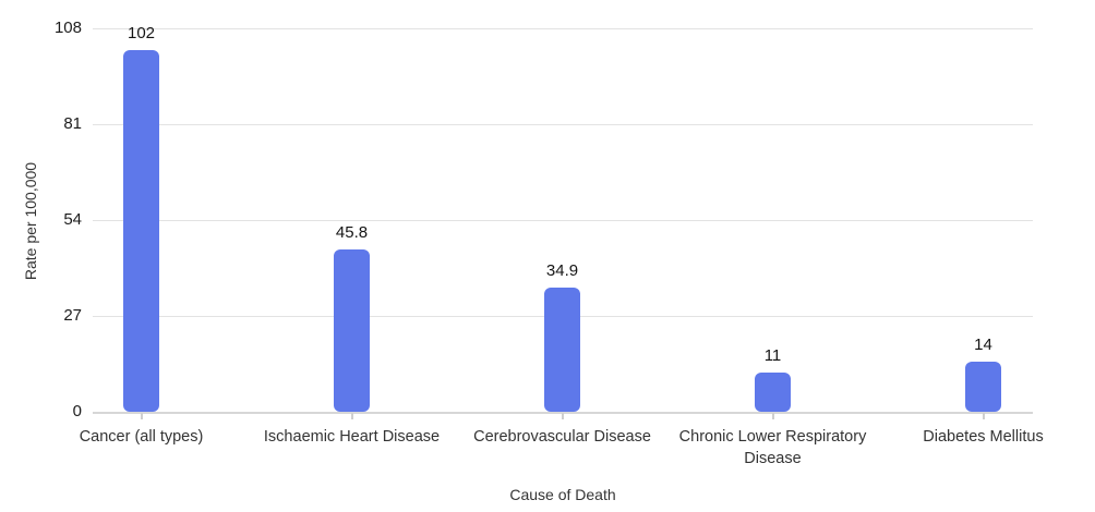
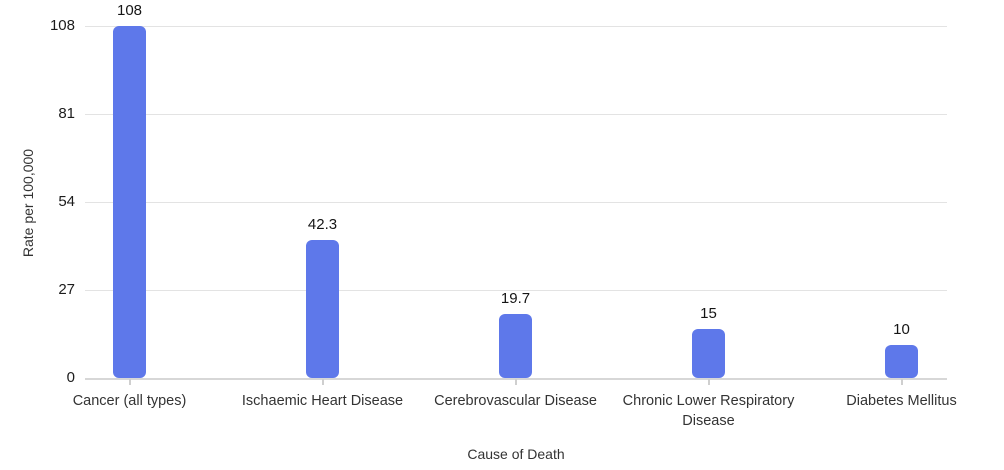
Cancer (all types): 102 -> 108
Ischaemic Heart Disease: 45.8 -> 42.3
Cerebrovascular Disease: 34.9 -> 19.7
Chronic Lower Respiratory Disease: 11 -> 15
Diabetes Mellitus: 14 -> 10
